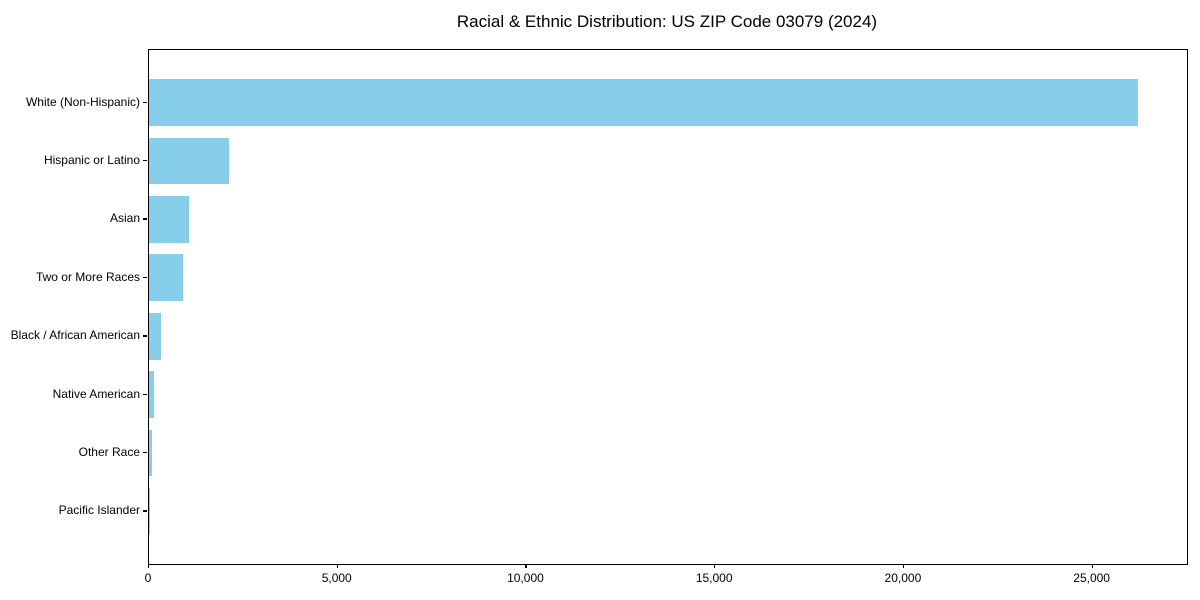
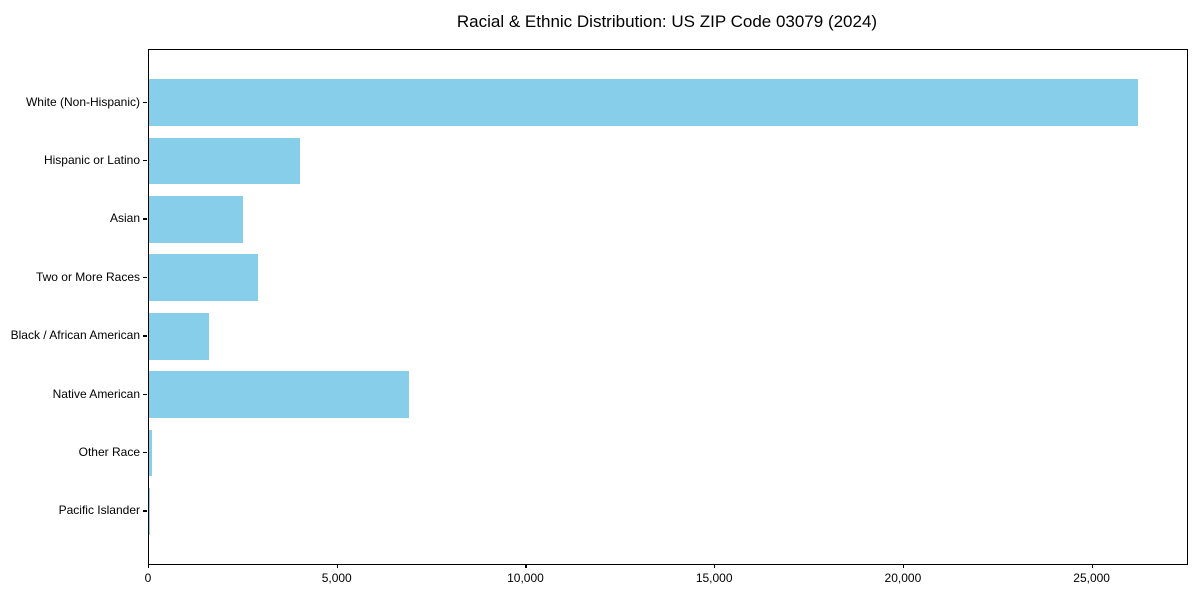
Hispanic or Latino: 2100 -> 4000
Asian: 1100 -> 2500
Two or More Races: 900 -> 2900
Black / African American: 300 -> 1600
Native American: 100 -> 6900
